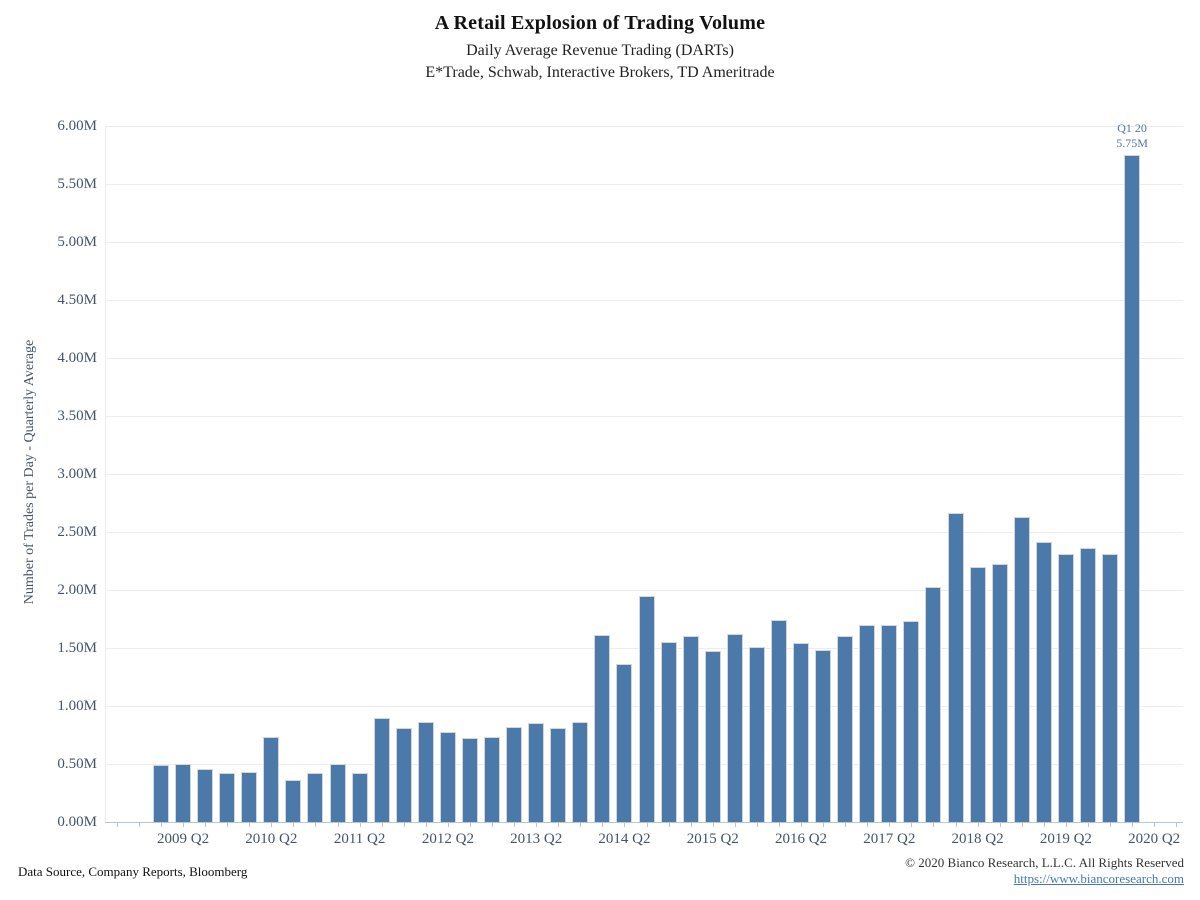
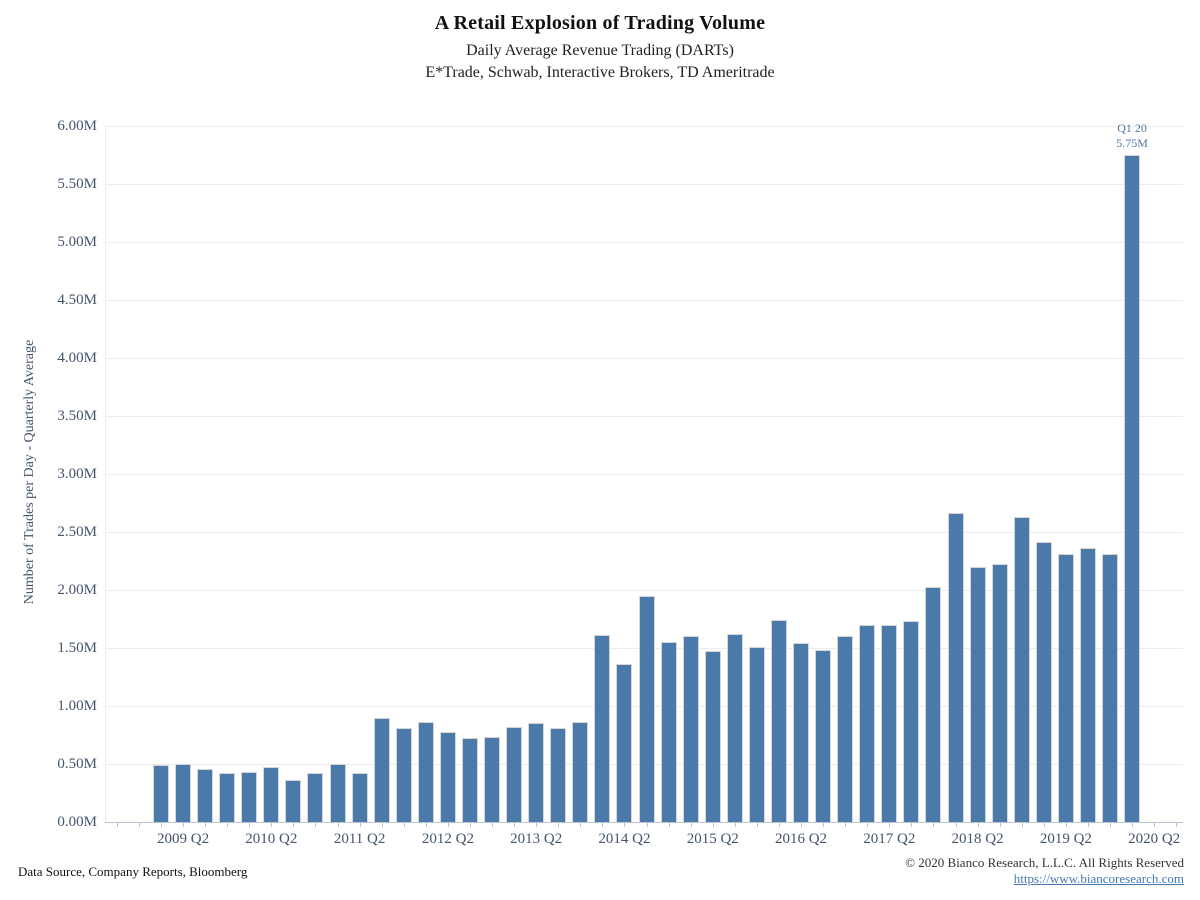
2010 Q2: 0.73M -> 0.47M
